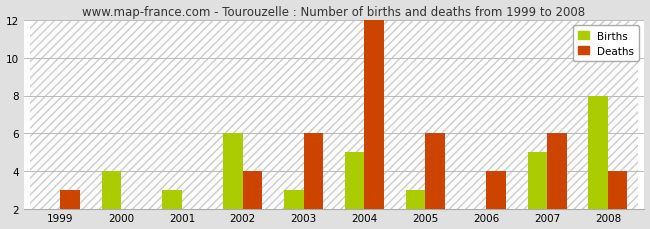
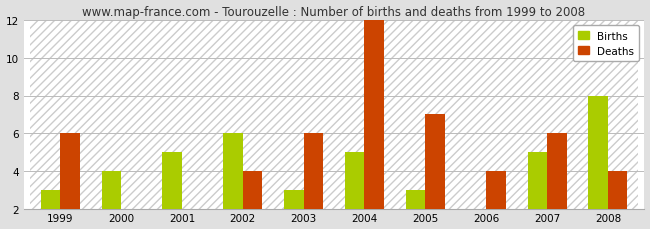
Births/1999: 2 -> 3
Deaths/1999: 3 -> 6
Births/2001: 3 -> 5
Deaths/2005: 6 -> 7
